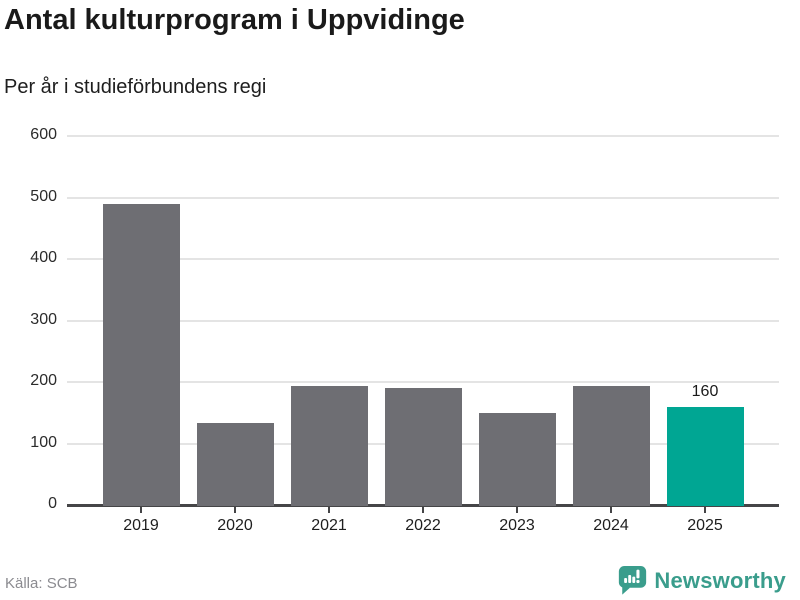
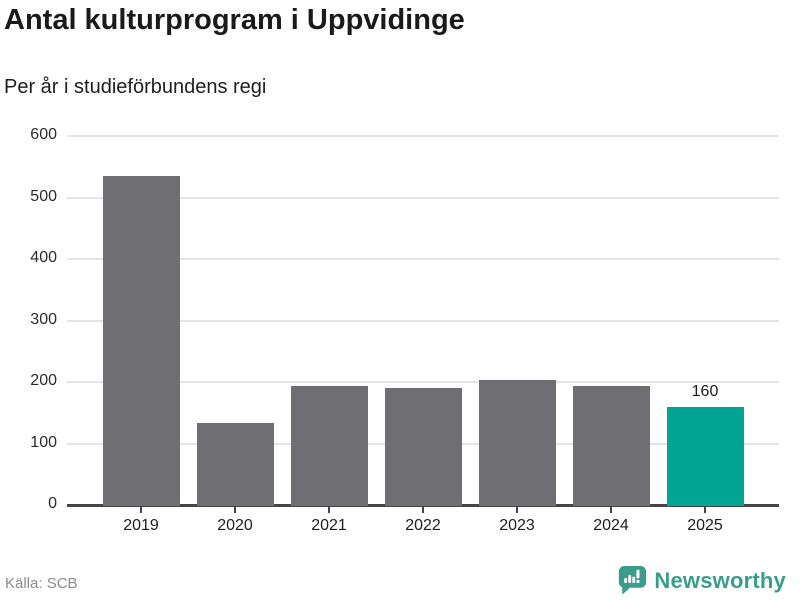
2019: 490 -> 540
2023: 150 -> 200
